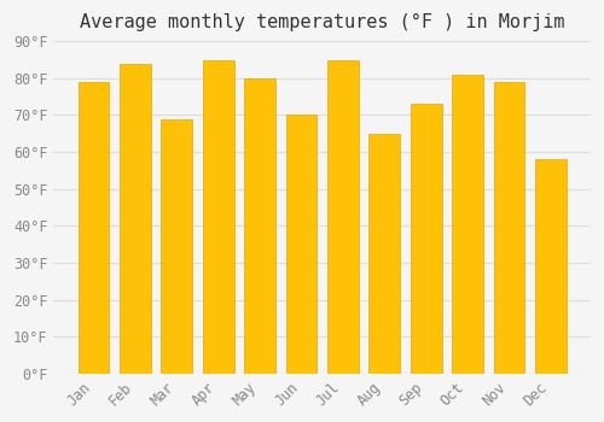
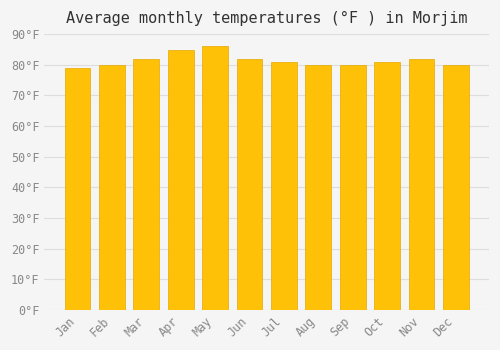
Feb: 84°F -> 80°F
Mar: 69°F -> 82°F
May: 80°F -> 86°F
Jun: 70°F -> 82°F
Jul: 85°F -> 81°F
Aug: 65°F -> 80°F
Sep: 73°F -> 80°F
Nov: 79°F -> 82°F
Dec: 58°F -> 80°F
